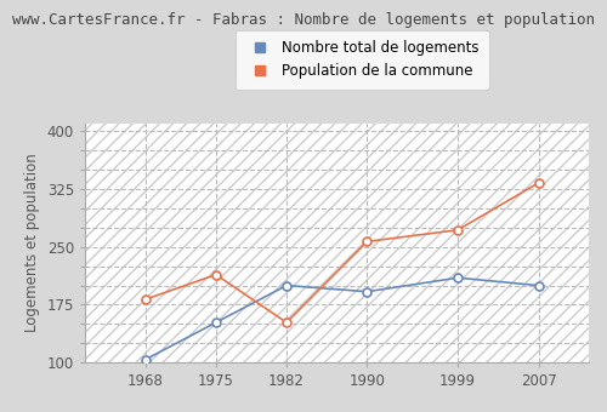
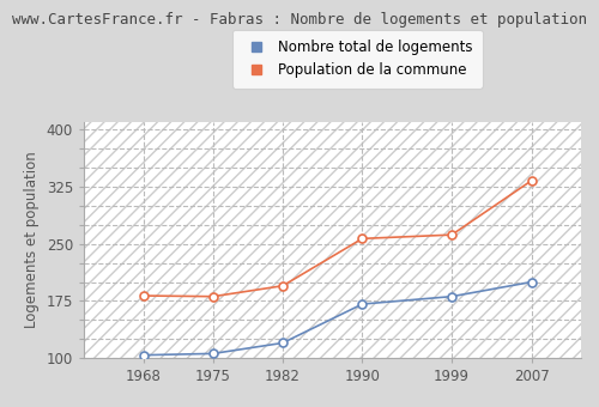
Nombre total de logements/1975: 152 -> 106
Population de la commune/1975: 214 -> 181
Nombre total de logements/1982: 200 -> 120
Population de la commune/1982: 152 -> 195
Nombre total de logements/1990: 192 -> 171
Nombre total de logements/1999: 210 -> 181
Population de la commune/1999: 272 -> 262
